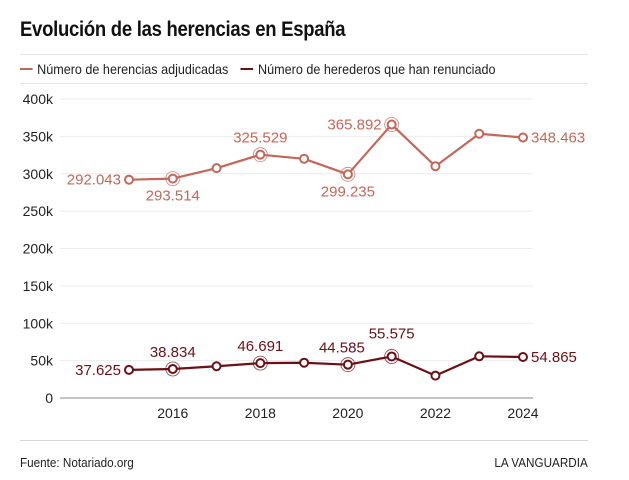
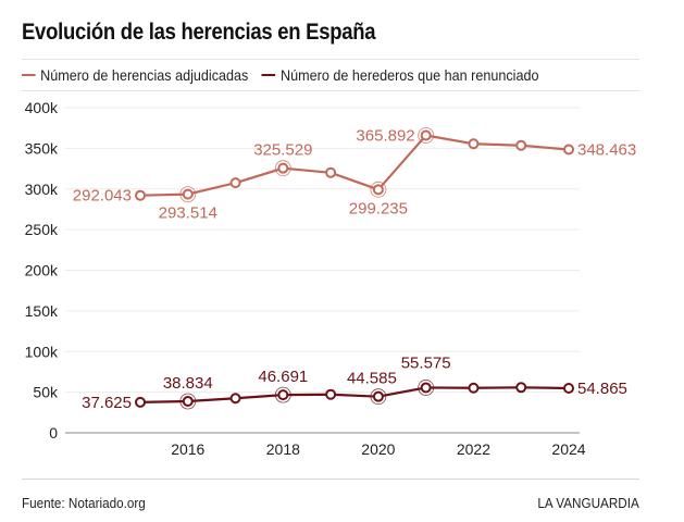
Número de herencias adjudicadas/2022: 310k -> 360k
Número de herederos que han renunciado/2022: 30k -> 60k
